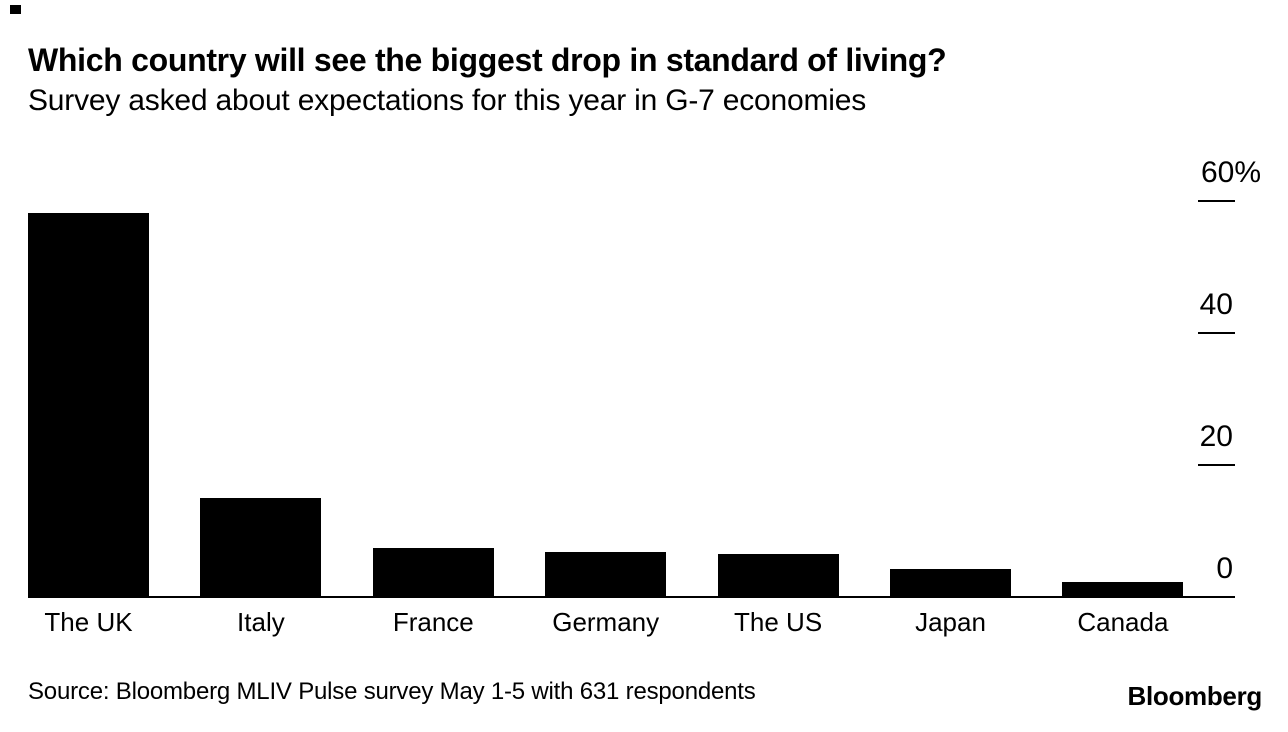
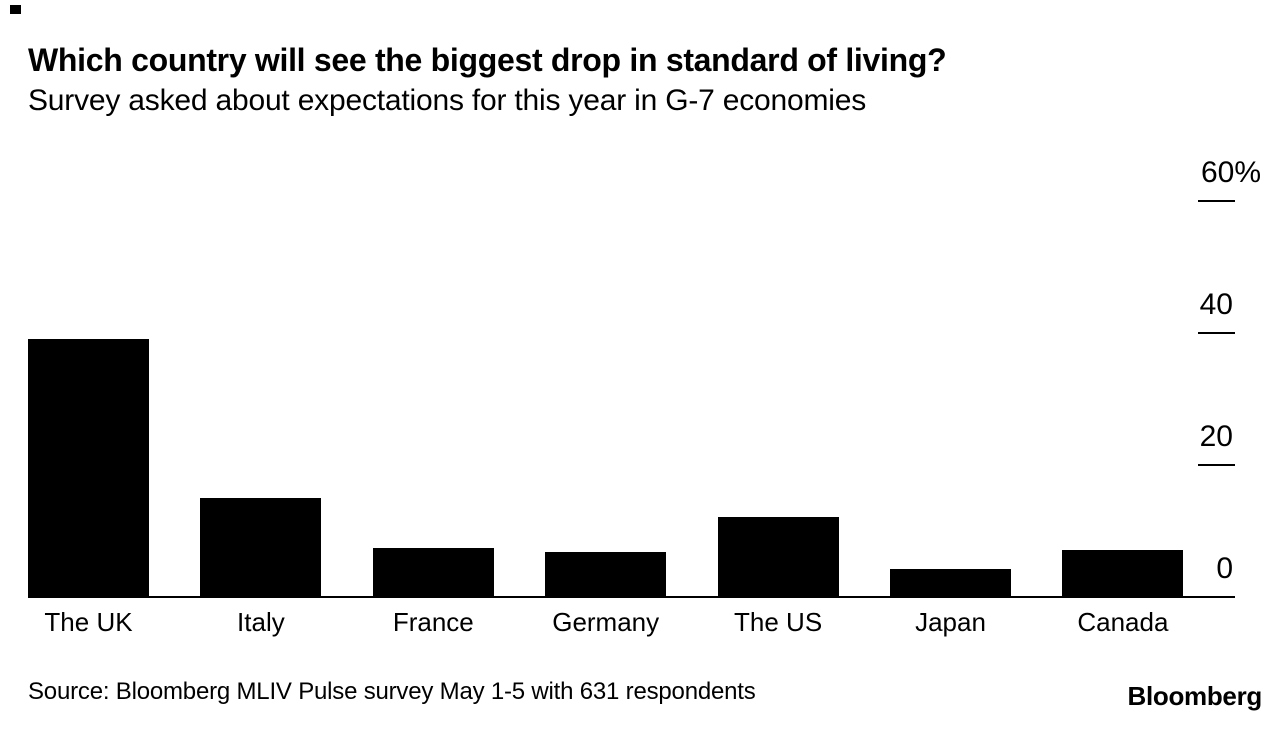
The UK: 58% -> 39%
The US: 6% -> 12%
Canada: 2% -> 7%
